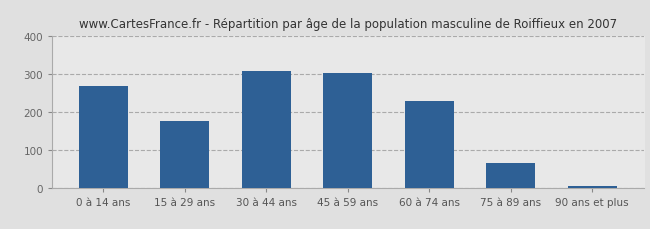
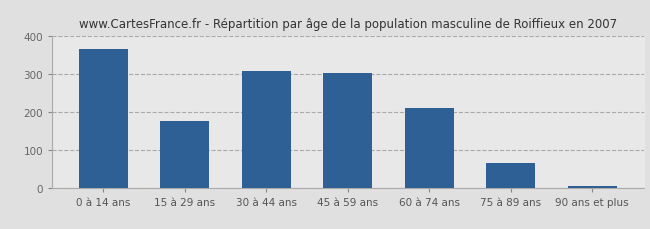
0 à 14 ans: 268 -> 365
60 à 74 ans: 227 -> 210
